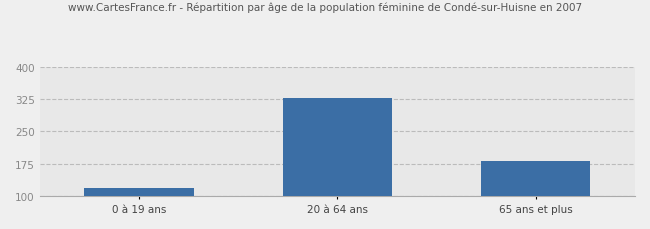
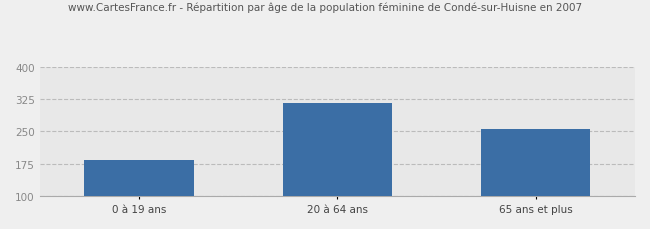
0 à 19 ans: 120 -> 185
20 à 64 ans: 328 -> 315
65 ans et plus: 181 -> 255
